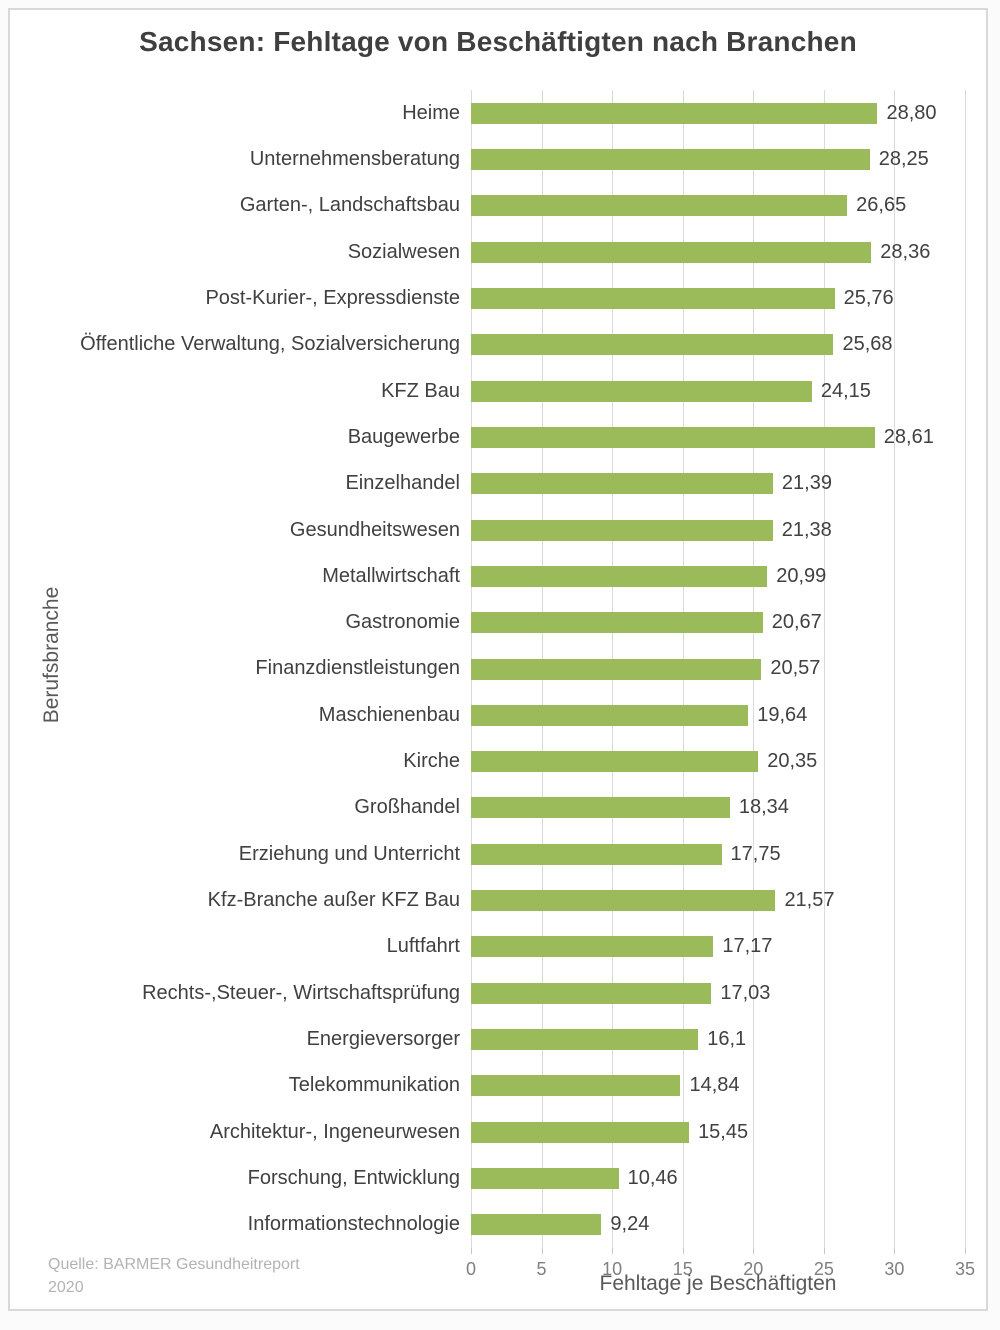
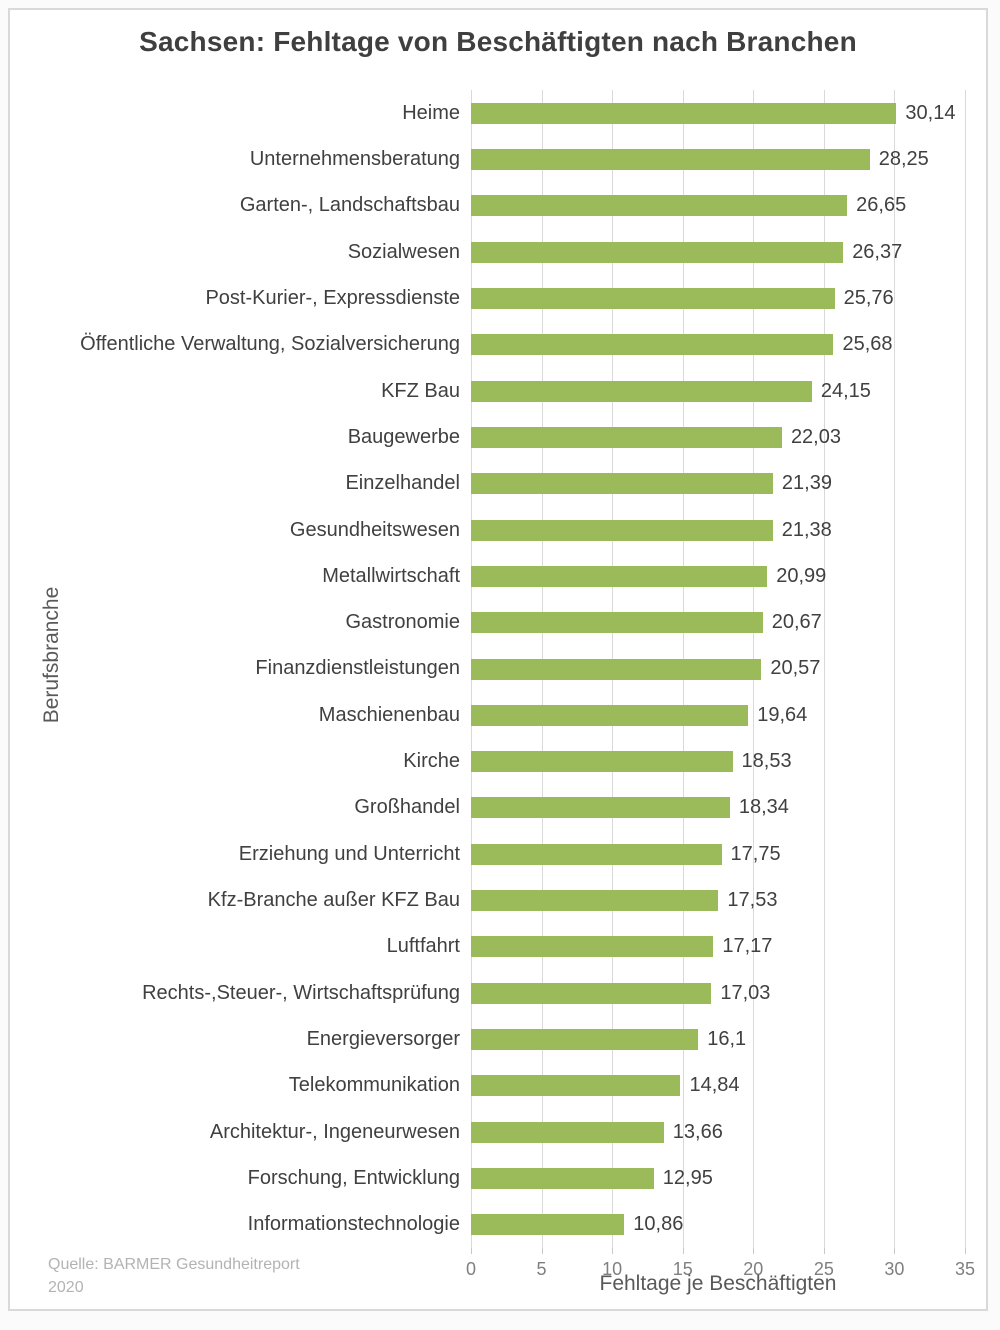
Heime: 28,80 -> 30,14
Sozialwesen: 28,36 -> 26,37
Baugewerbe: 28,61 -> 22,03
Kirche: 20,35 -> 18,53
Kfz-Branche außer KFZ Bau: 21,57 -> 17,53
Architektur-, Ingeneurwesen: 15,45 -> 13,66
Forschung, Entwicklung: 10,46 -> 12,95
Informationstechnologie: 9,24 -> 10,86
